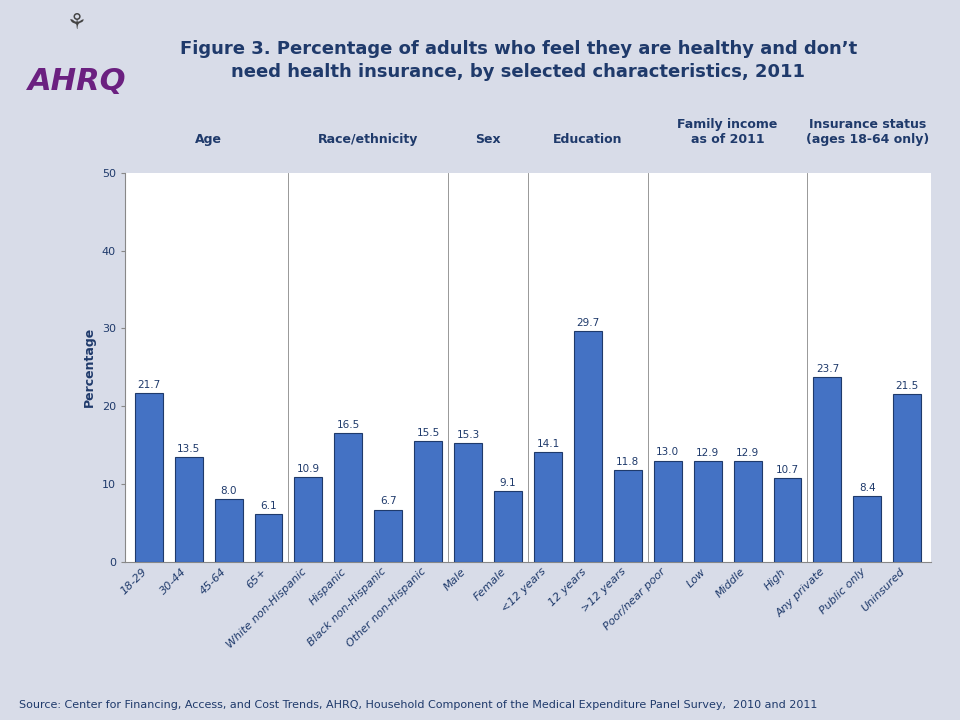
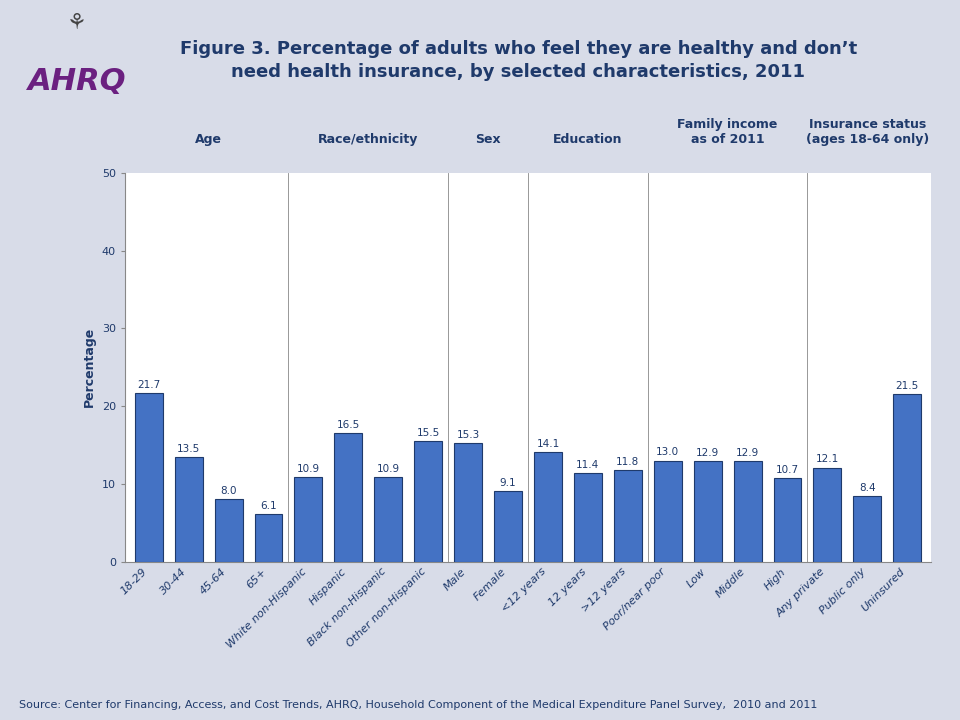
Black non-Hispanic: 6.7 -> 10.9
12 years: 29.7 -> 11.4
Any private: 23.7 -> 12.1
